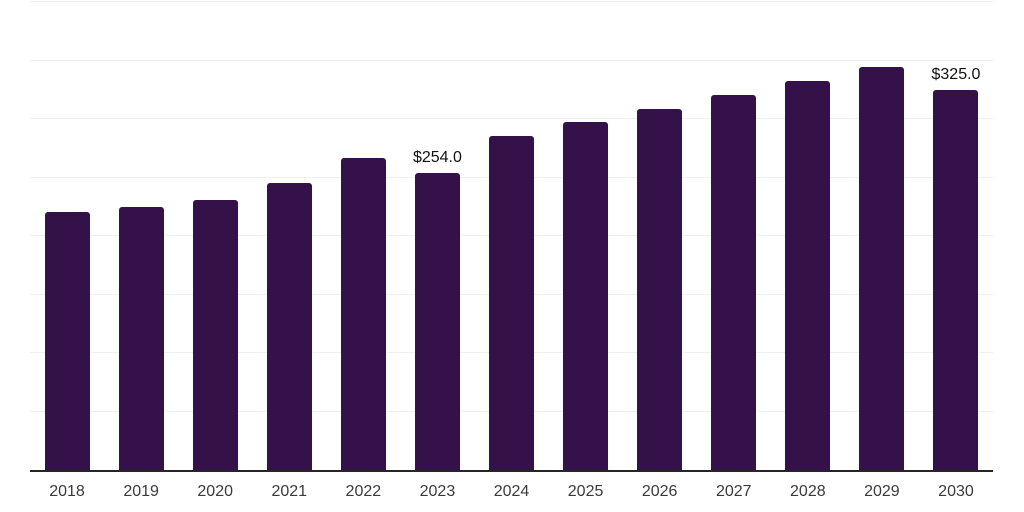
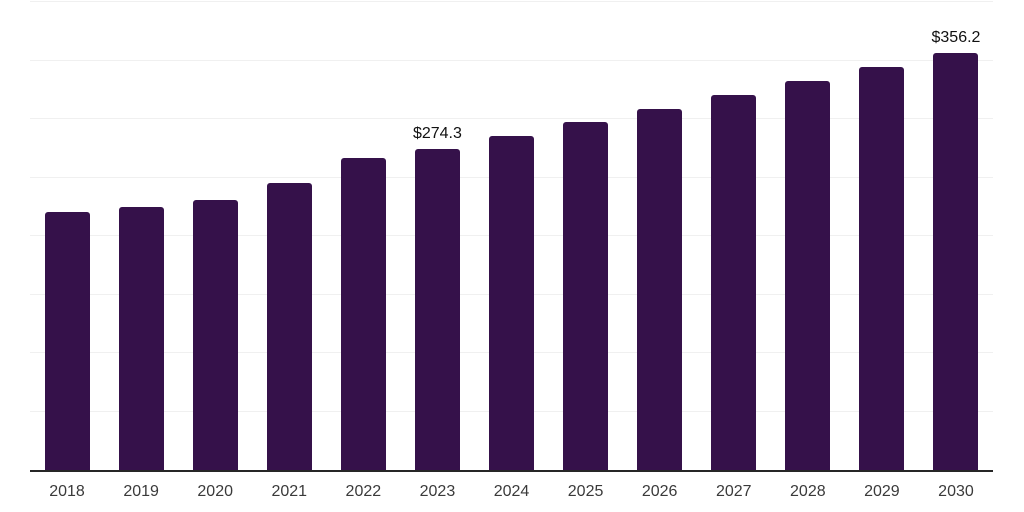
2023: $254.0 -> $274.3
2030: $325.0 -> $356.2
